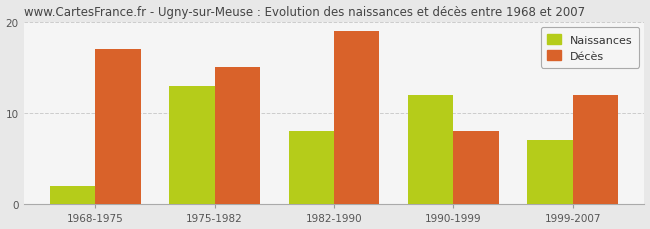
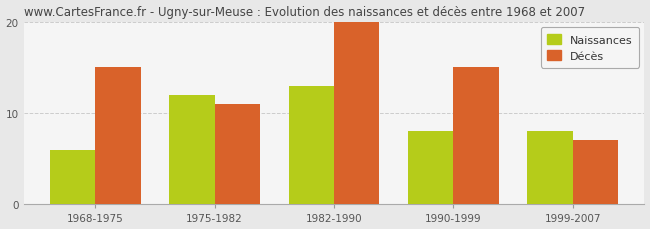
Naissances/1968-1975: 2 -> 6
Décès/1968-1975: 17 -> 15
Naissances/1975-1982: 13 -> 12
Décès/1975-1982: 15 -> 11
Naissances/1982-1990: 8 -> 13
Décès/1982-1990: 19 -> 20
Naissances/1990-1999: 12 -> 8
Décès/1990-1999: 8 -> 15
Naissances/1999-2007: 7 -> 8
Décès/1999-2007: 12 -> 7
